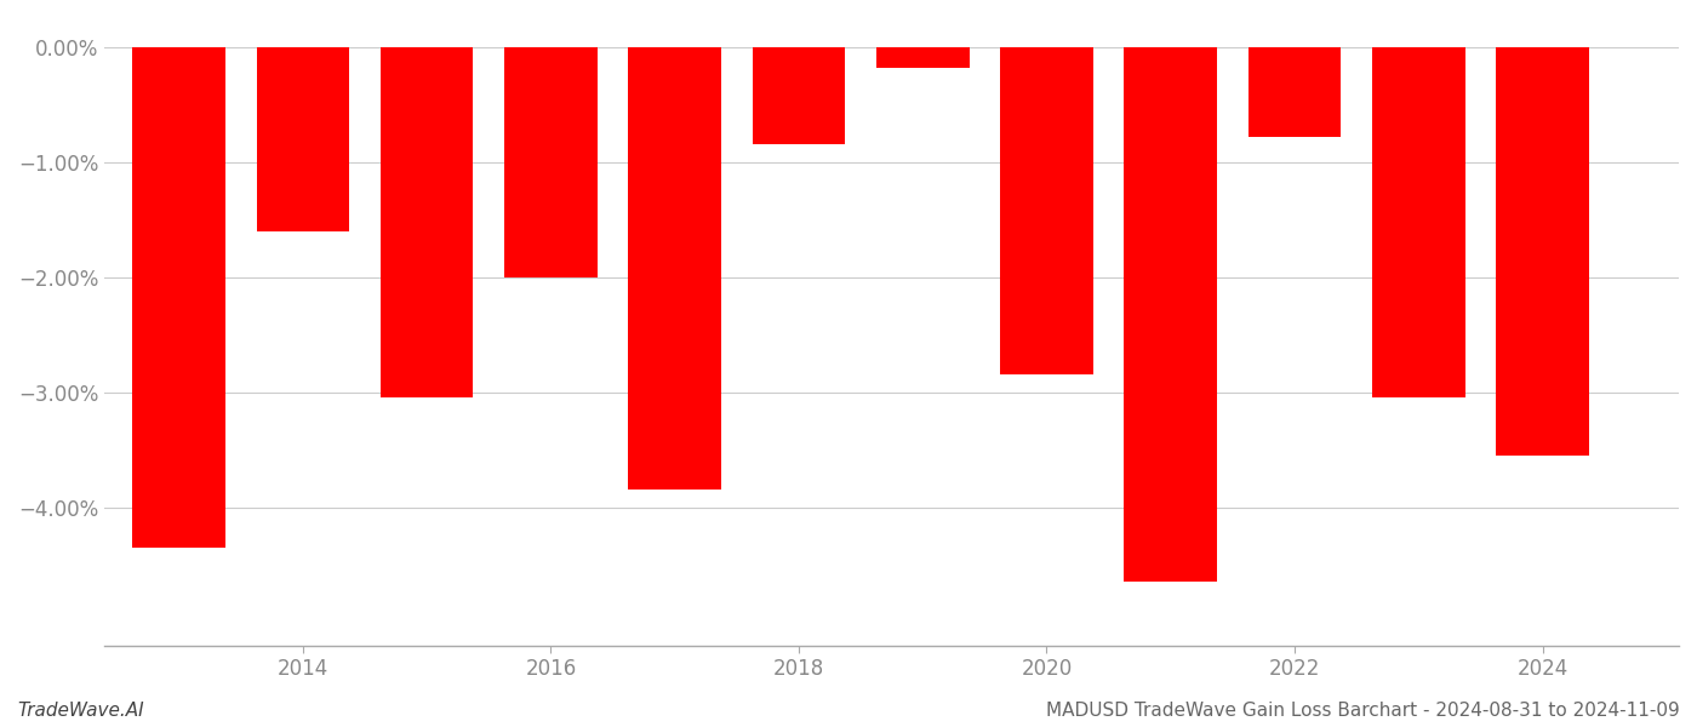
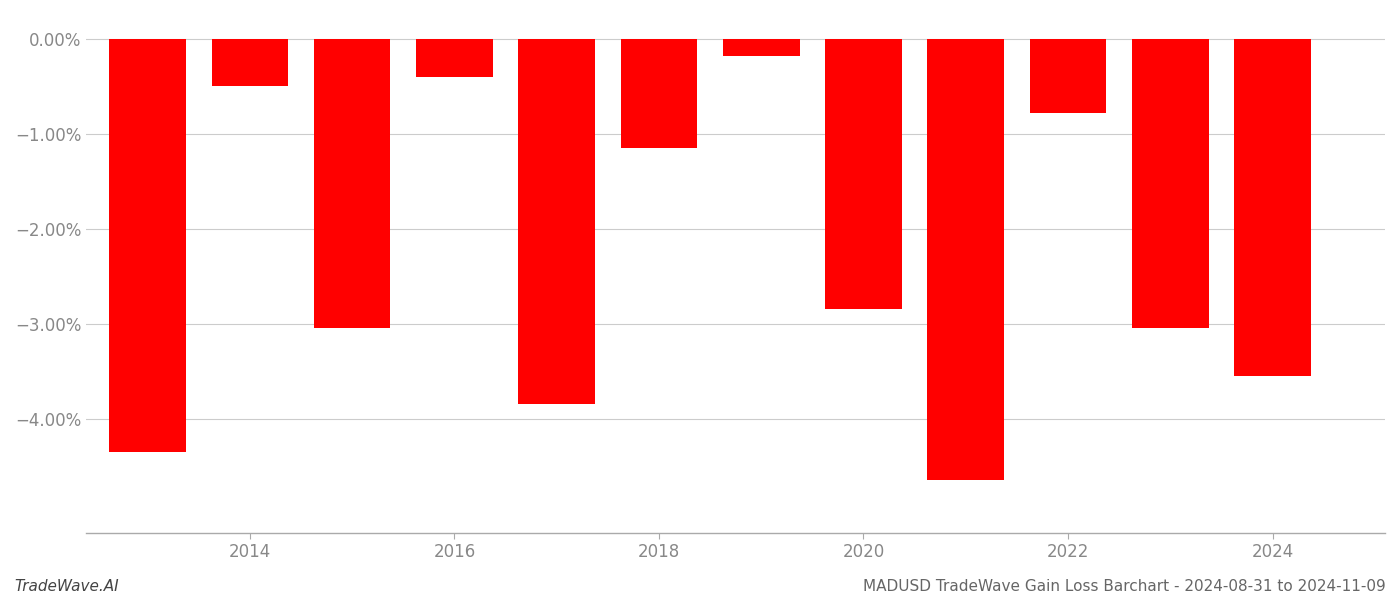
2014: -1.60% -> -0.50%
2016: -2.00% -> -0.40%
2018: -0.84% -> -1.15%
